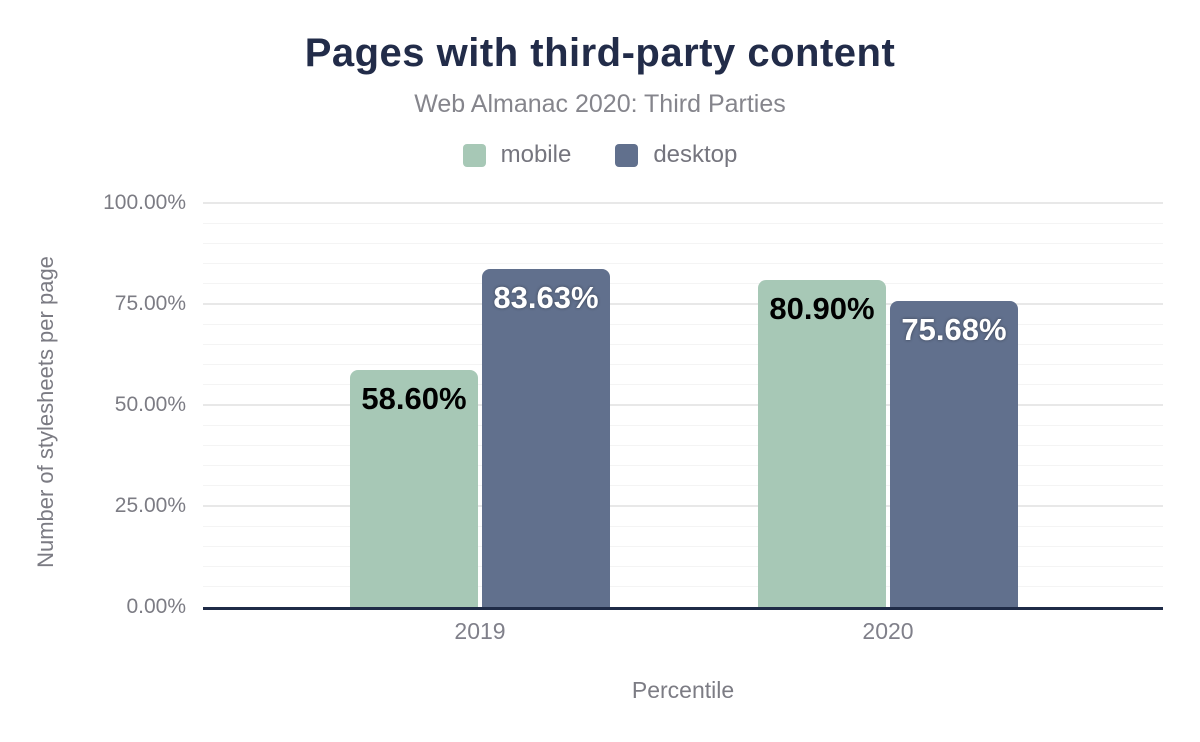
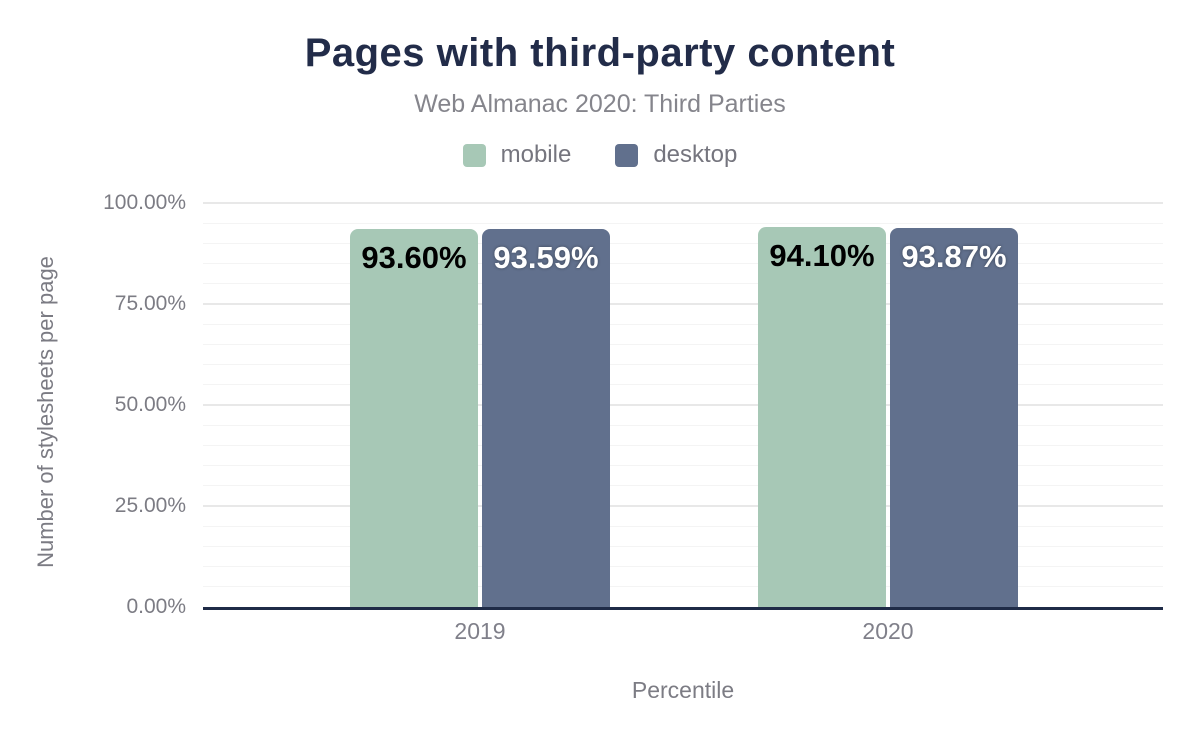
mobile/2019: 58.60% -> 93.60%
desktop/2019: 83.63% -> 93.59%
mobile/2020: 80.90% -> 94.10%
desktop/2020: 75.68% -> 93.87%
